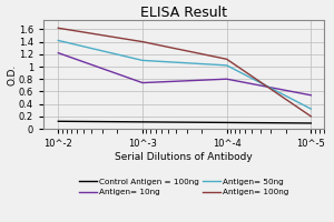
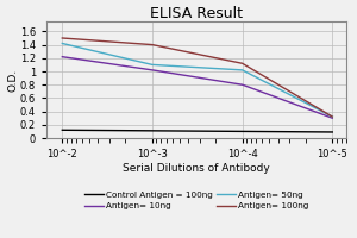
Antigen= 100ng/10^-2: 1.62 -> 1.50
Antigen= 10ng/10^-3: 0.74 -> 1.02
Antigen= 10ng/10^-5: 0.54 -> 0.30
Antigen= 100ng/10^-5: 0.20 -> 0.32
